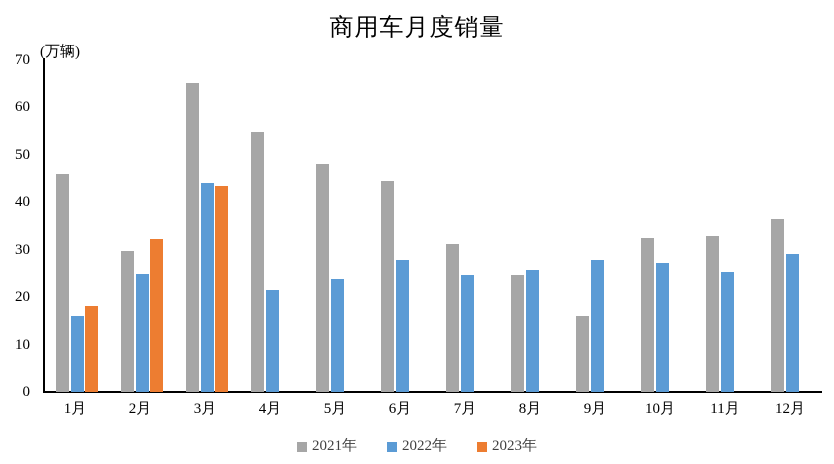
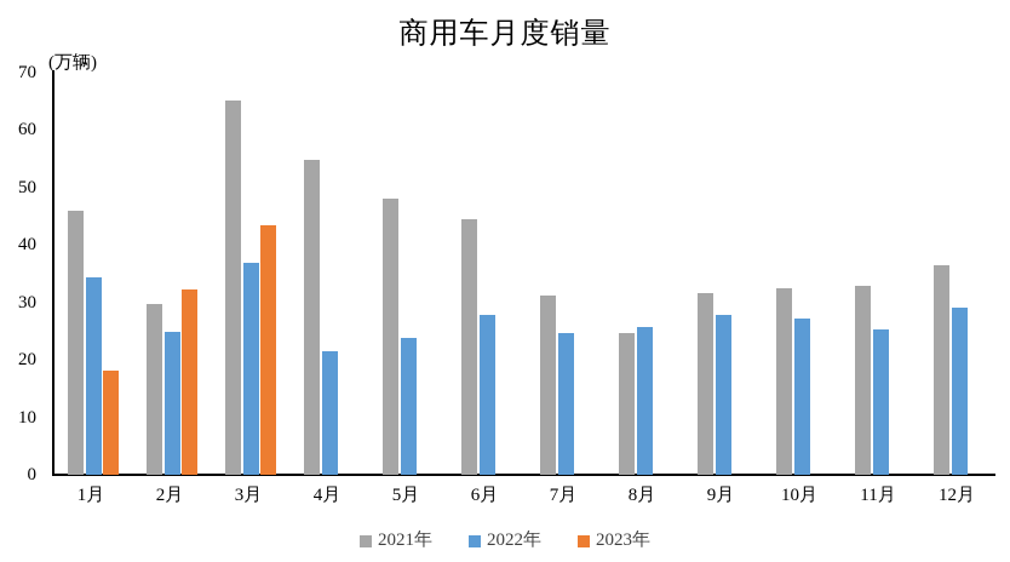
2022年/1月: 16 -> 34
2022年/3月: 44 -> 37
2021年/9月: 16 -> 32
